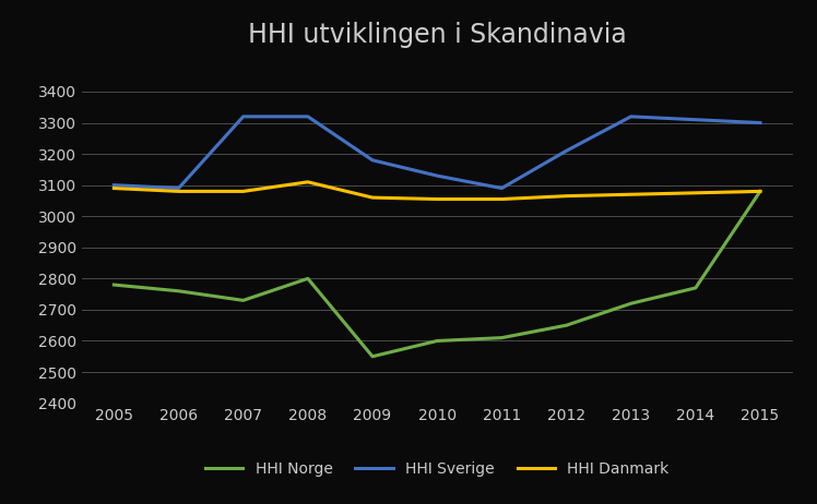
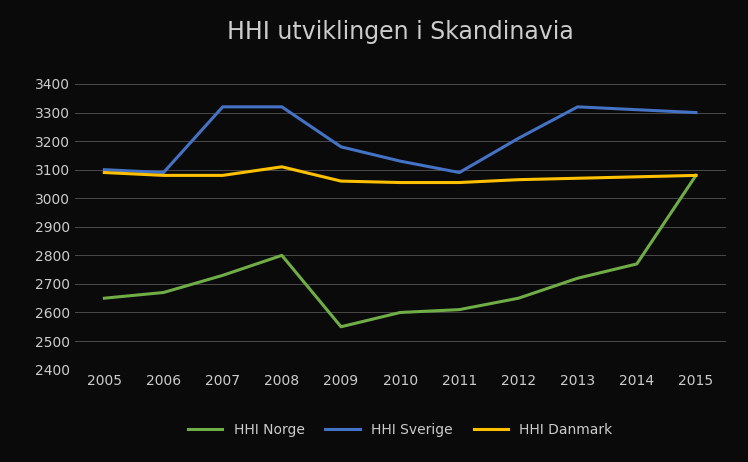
HHI Norge/2005: 2780 -> 2650
HHI Norge/2006: 2760 -> 2670
